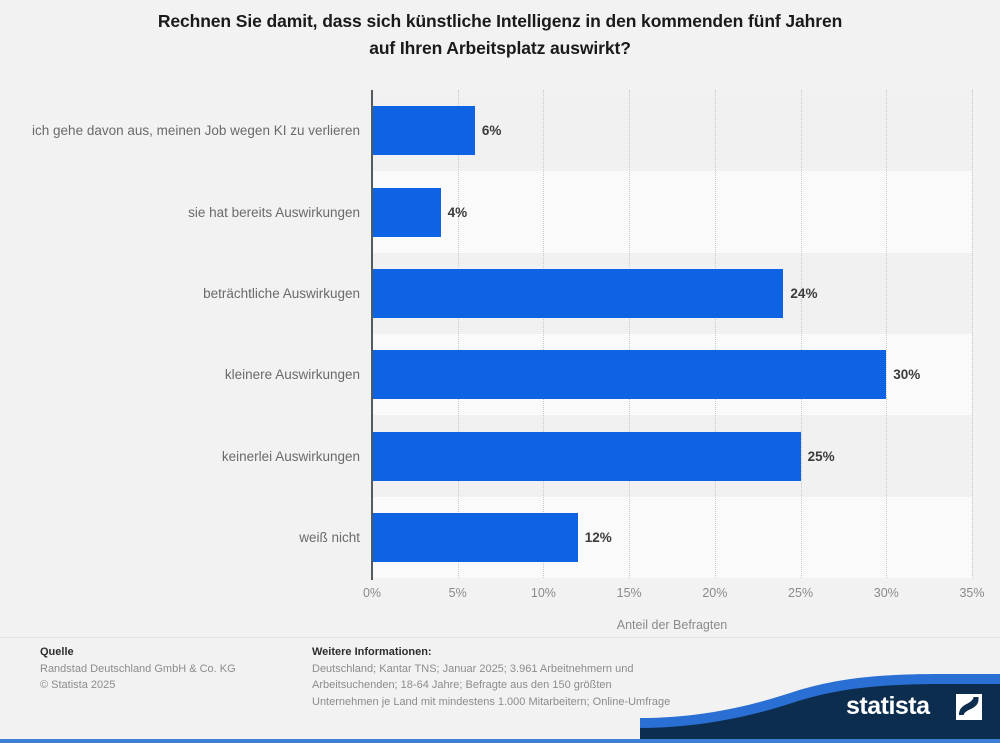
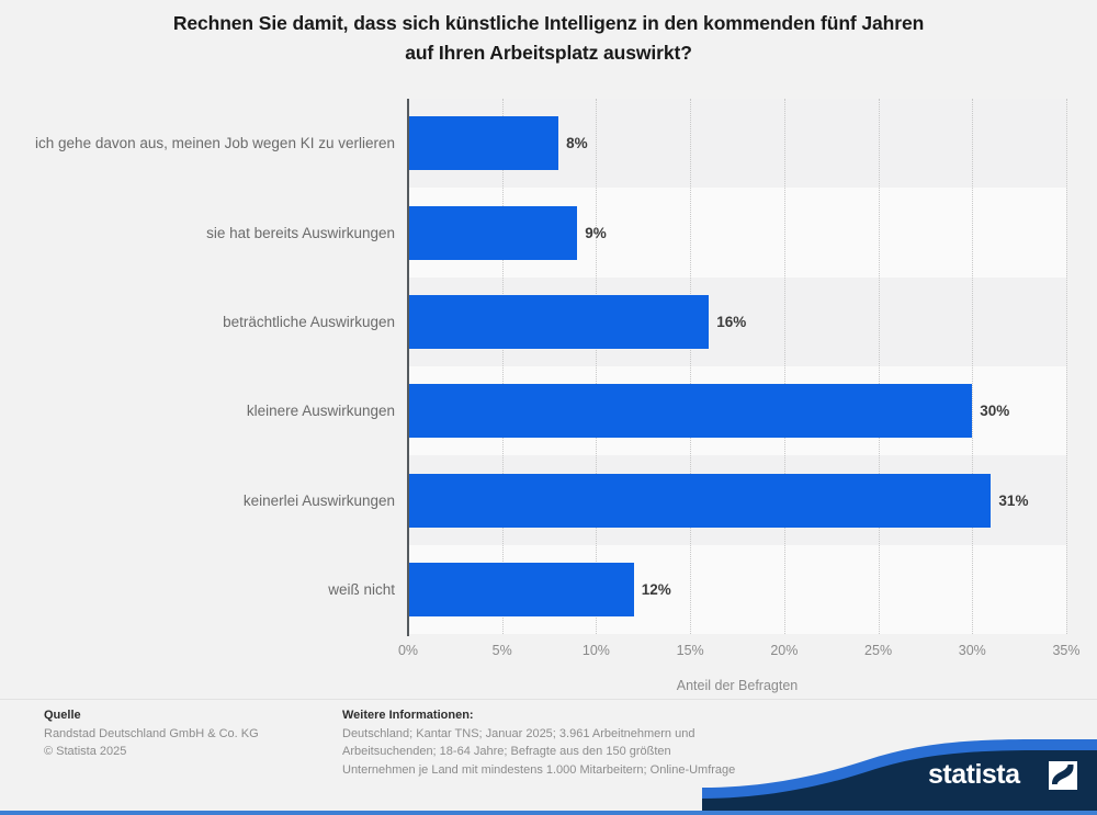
ich gehe davon aus, meinen Job wegen KI zu verlieren: 6% -> 8%
sie hat bereits Auswirkungen: 4% -> 9%
beträchtliche Auswirkugen: 24% -> 16%
keinerlei Auswirkungen: 25% -> 31%
